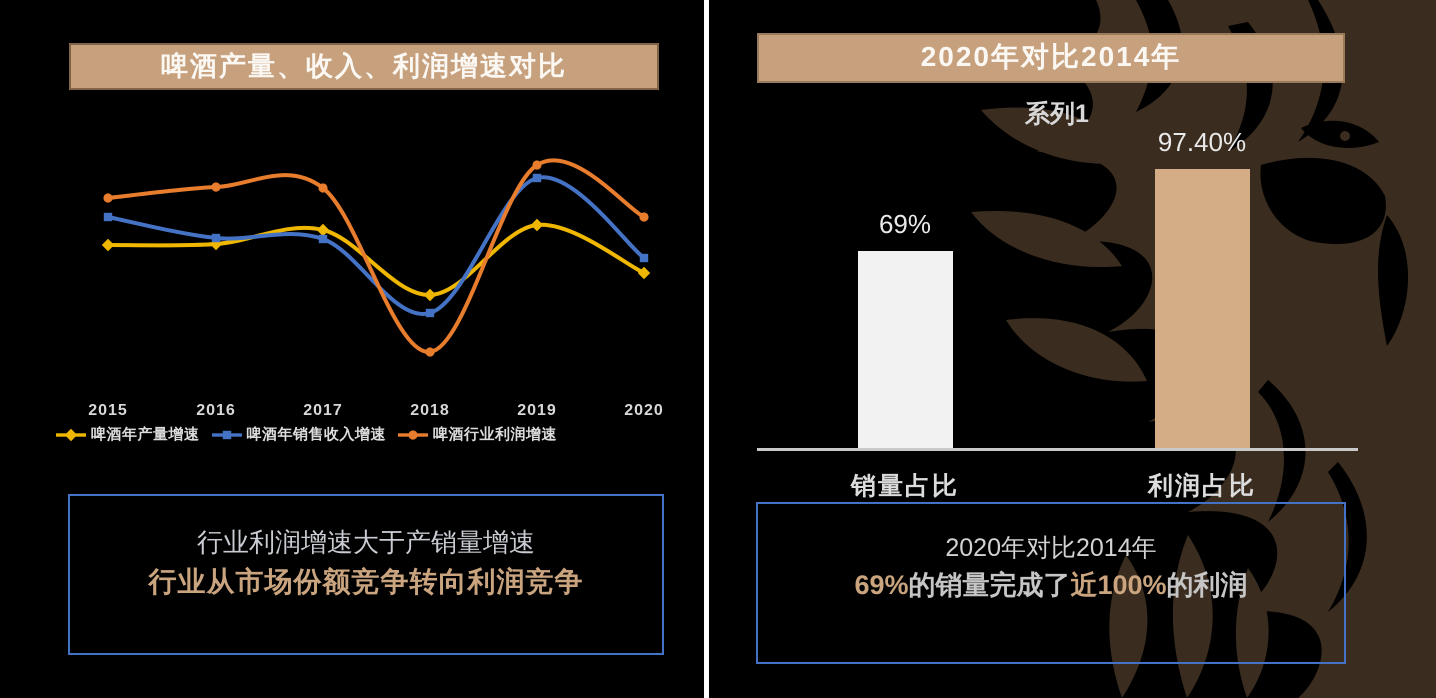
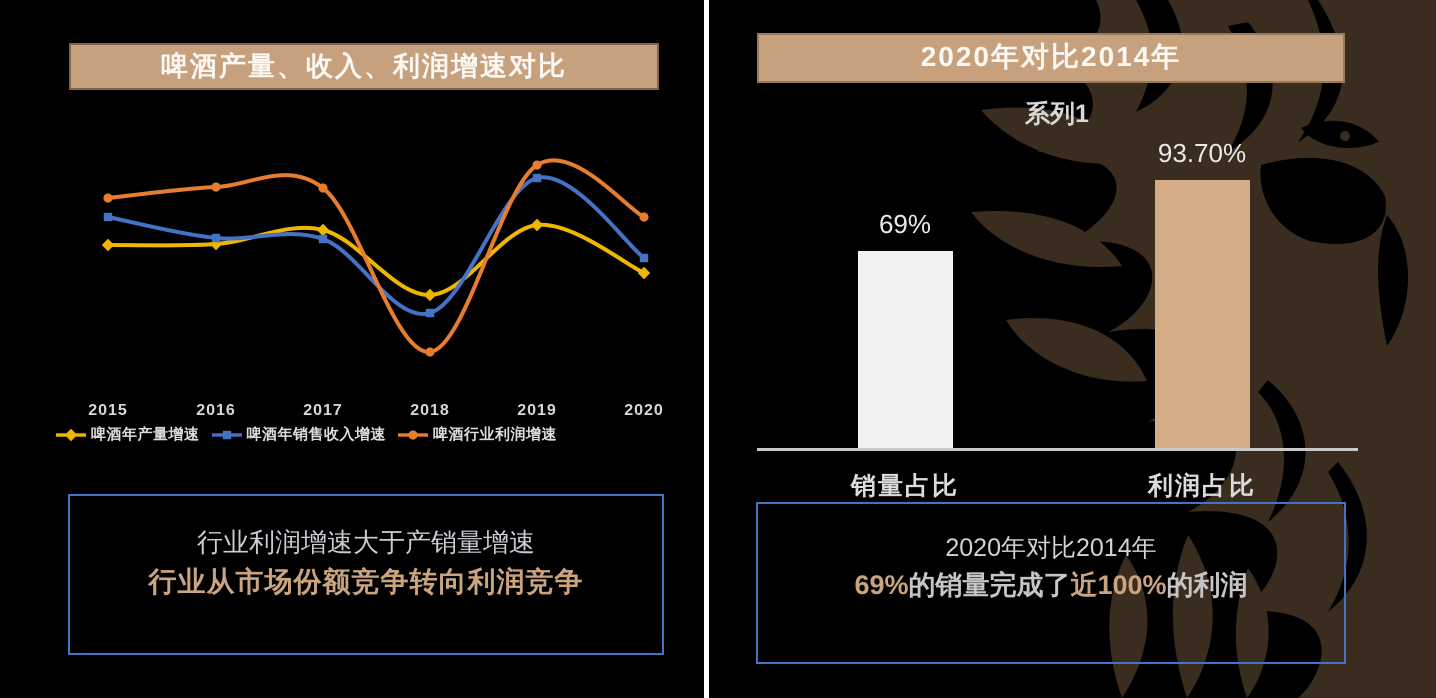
2020年对比2014年/利润占比: 97.40% -> 93.70%
